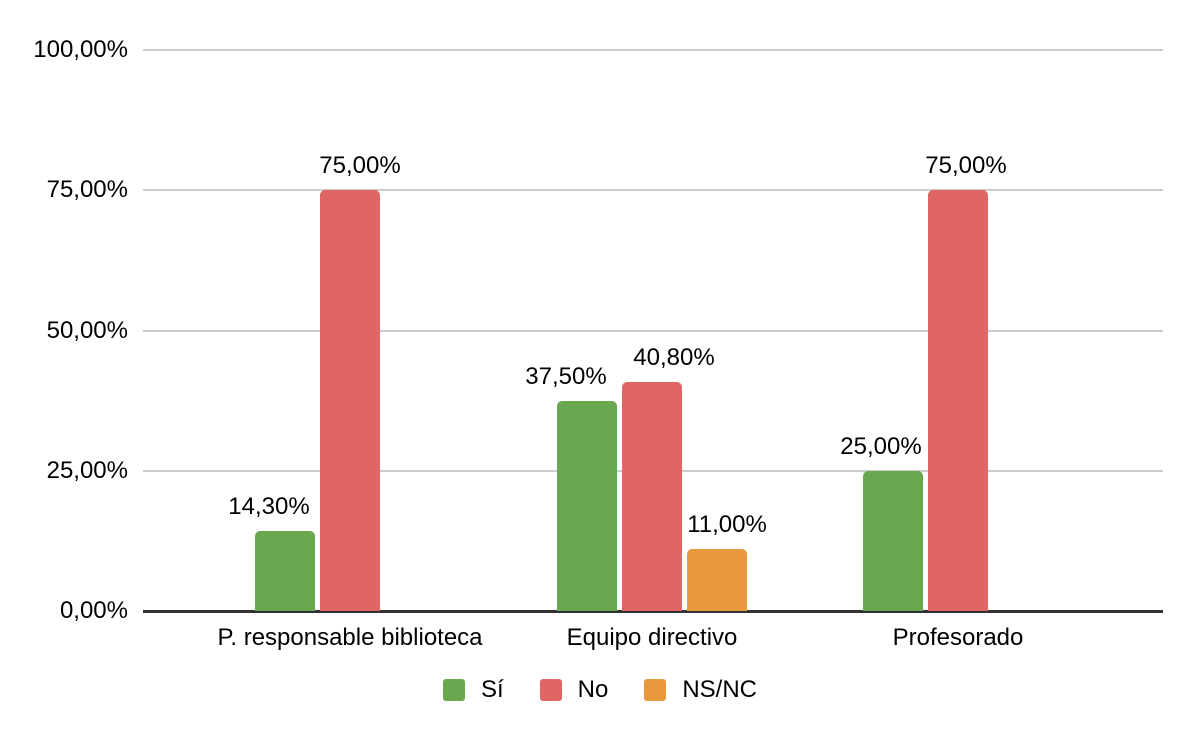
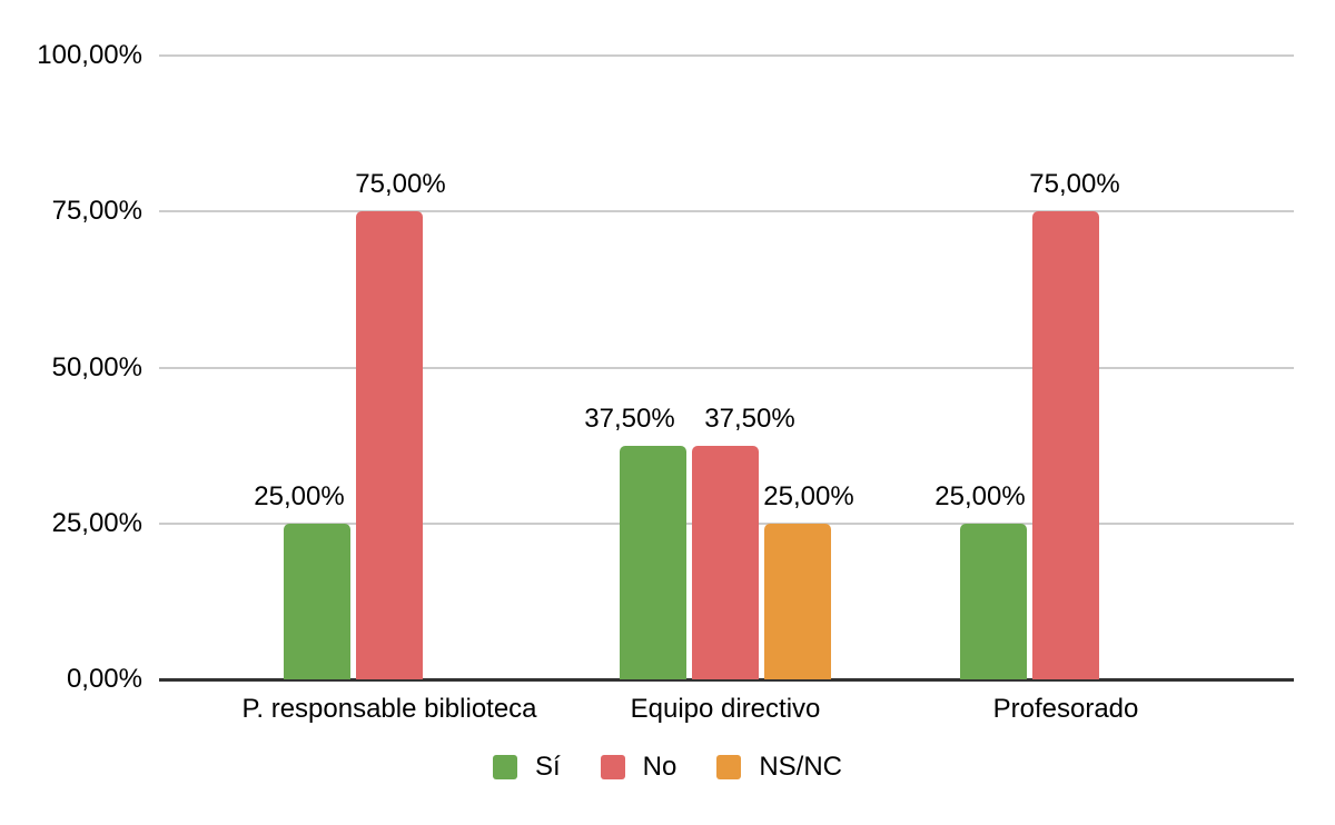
Sí/P. responsable biblioteca: 14,30% -> 25,00%
No/Equipo directivo: 40,80% -> 37,50%
NS/NC/Equipo directivo: 11,00% -> 25,00%
